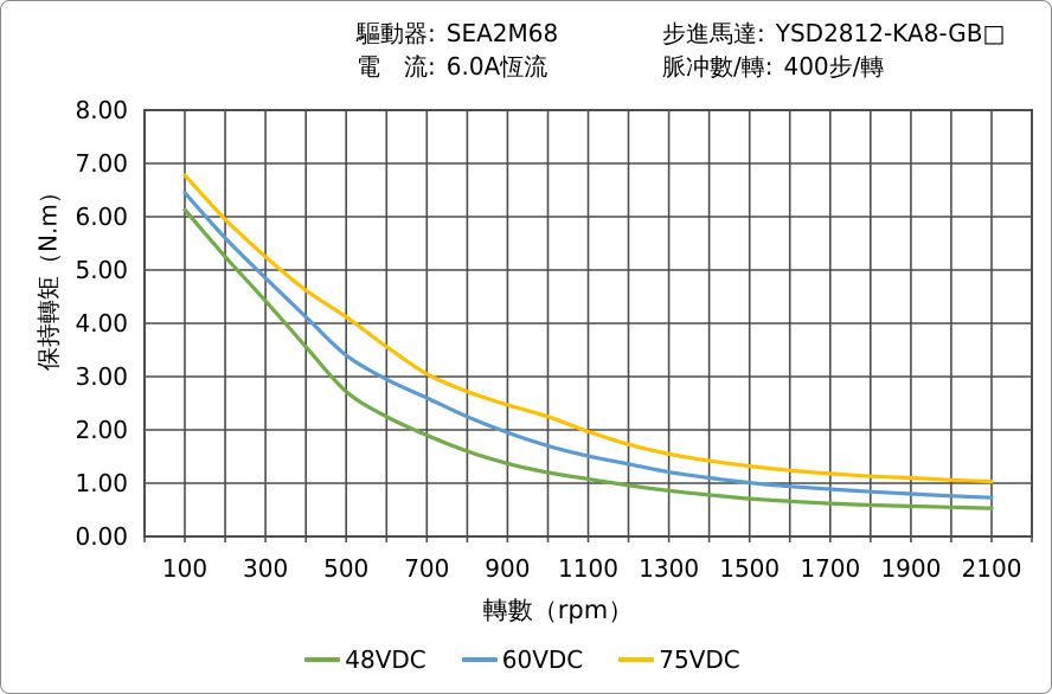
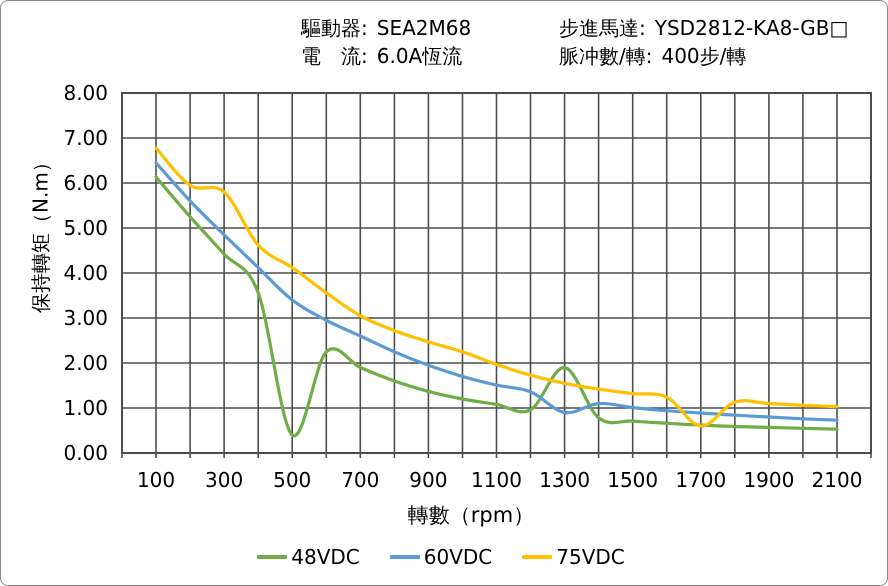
75VDC/300: 5.2 -> 5.8
48VDC/500: 2.7 -> 0.4
48VDC/1300: 0.9 -> 1.9
60VDC/1300: 1.2 -> 0.9
75VDC/1700: 1.2 -> 0.6
